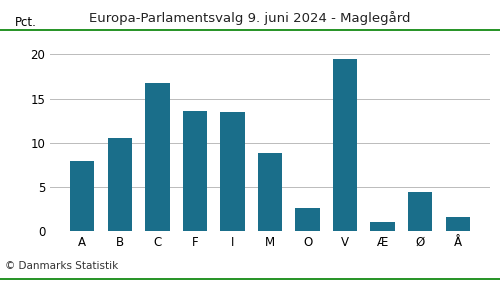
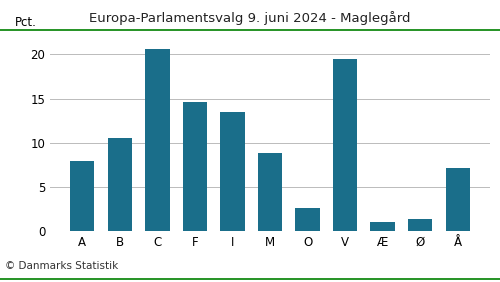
C: 16.8 -> 20.6
F: 13.6 -> 14.6
Ø: 4.4 -> 1.4
Å: 1.6 -> 7.2
